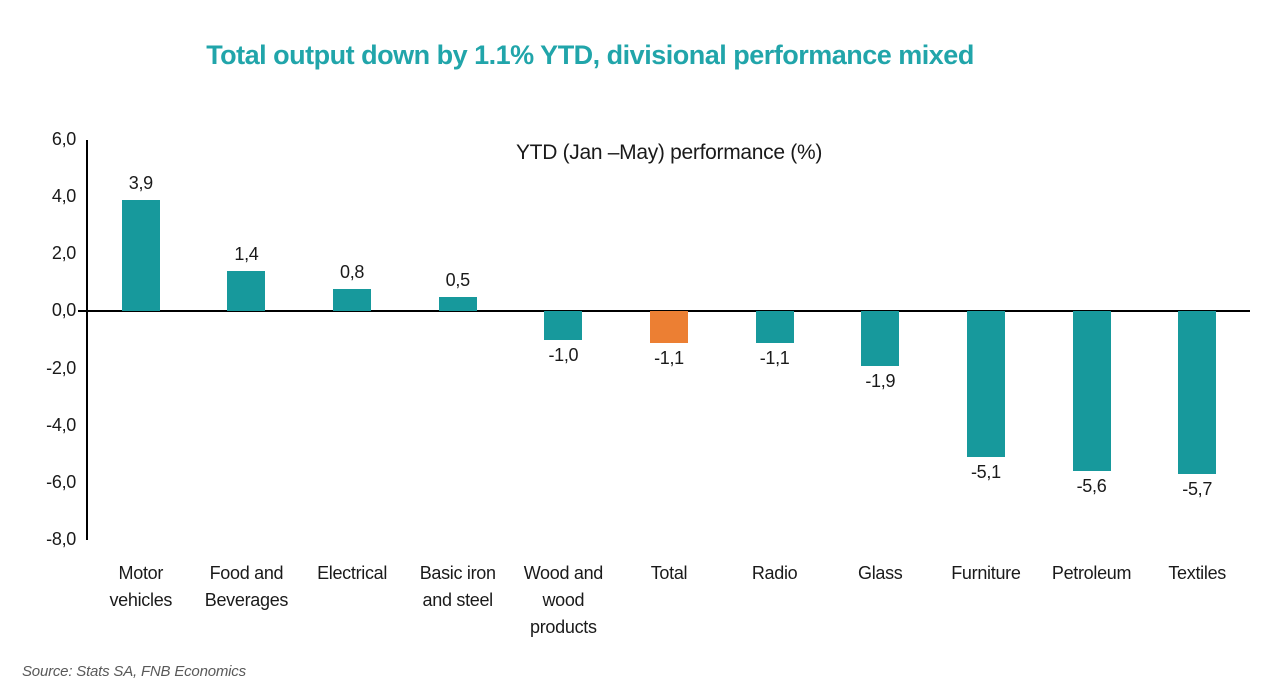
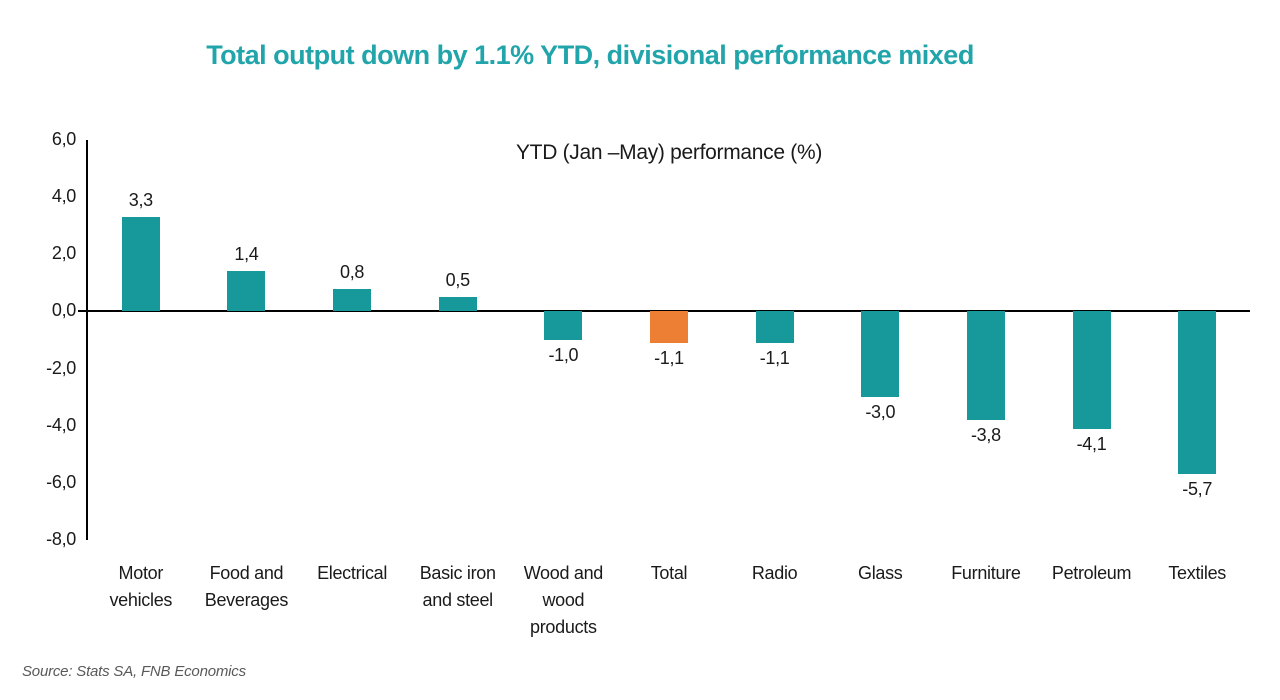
Motor vehicles: 3,9 -> 3,3
Glass: -1,9 -> -3,0
Furniture: -5,1 -> -3,8
Petroleum: -5,6 -> -4,1
